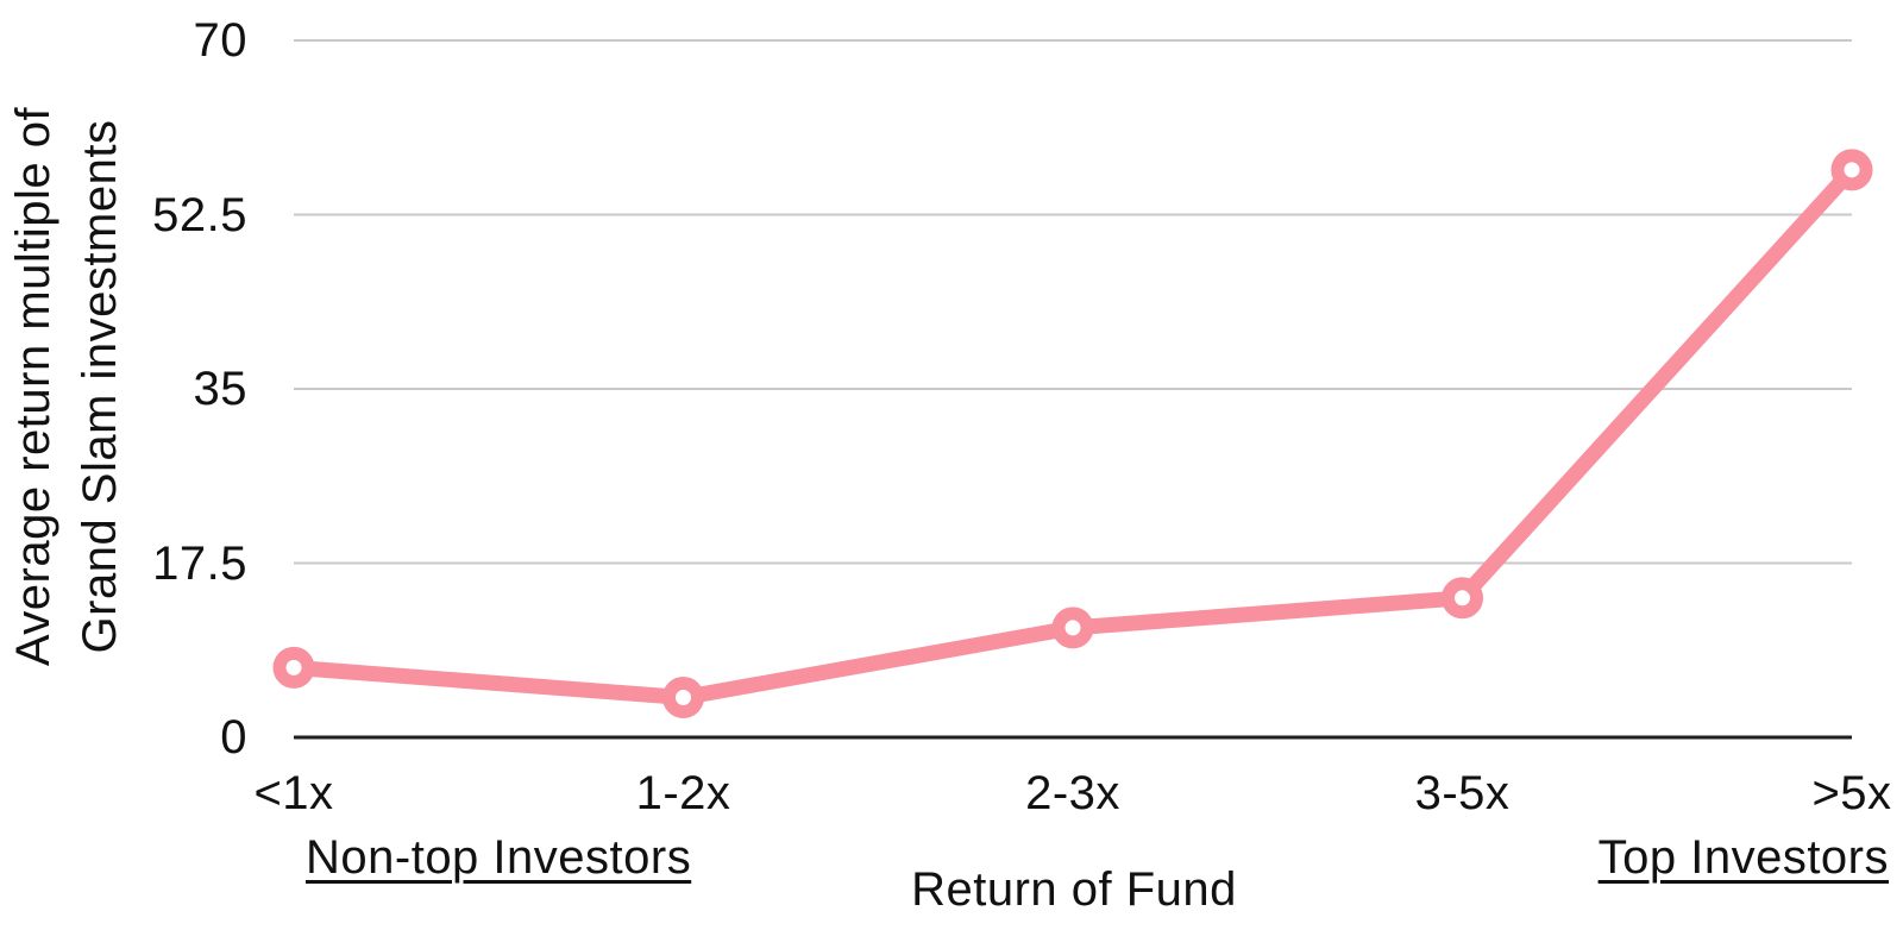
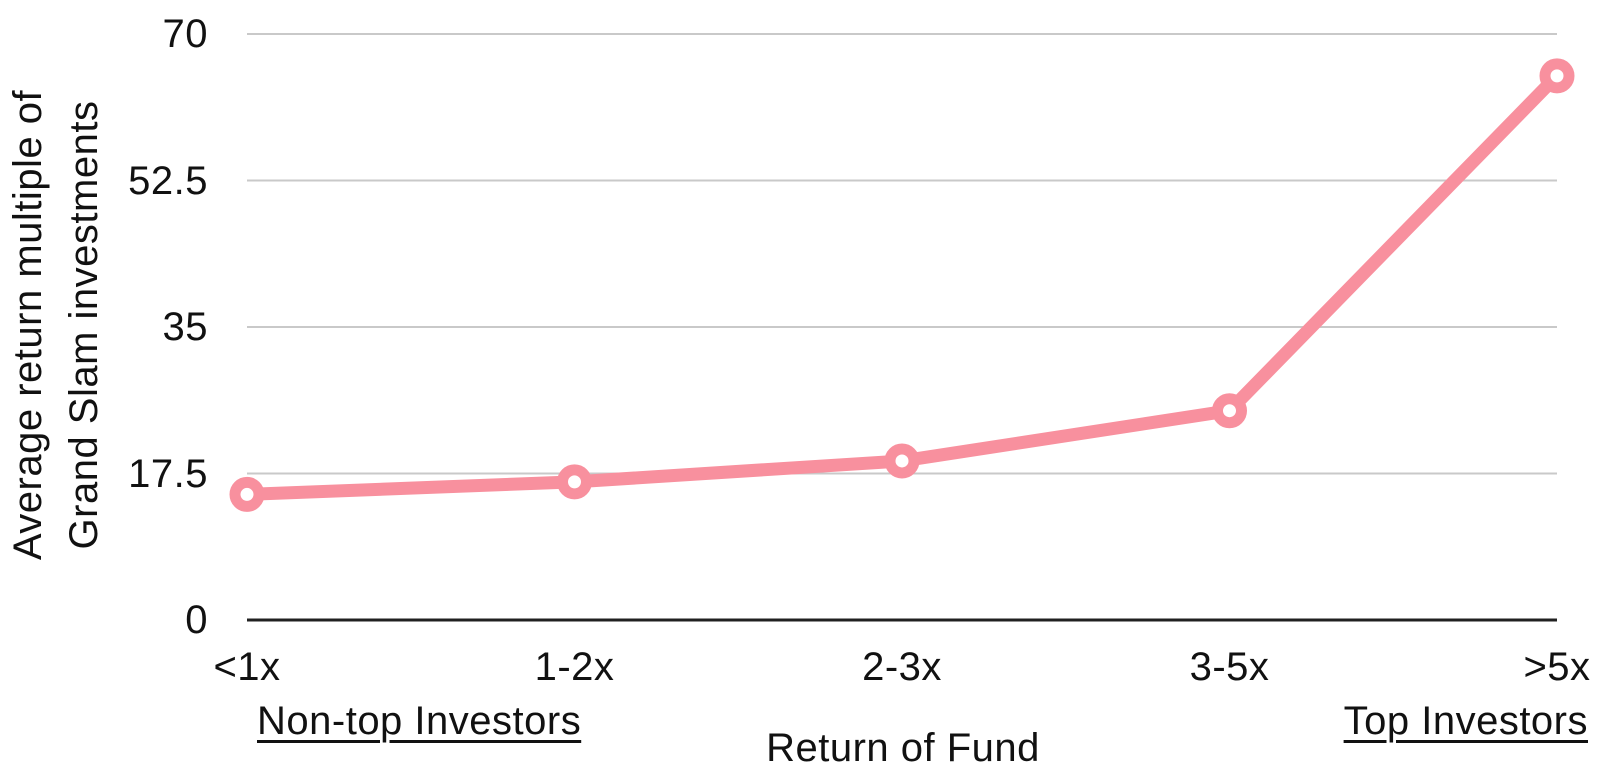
<1x: 7 -> 15
1-2x: 4 -> 16
2-3x: 11 -> 19
3-5x: 14 -> 25
>5x: 57 -> 65
